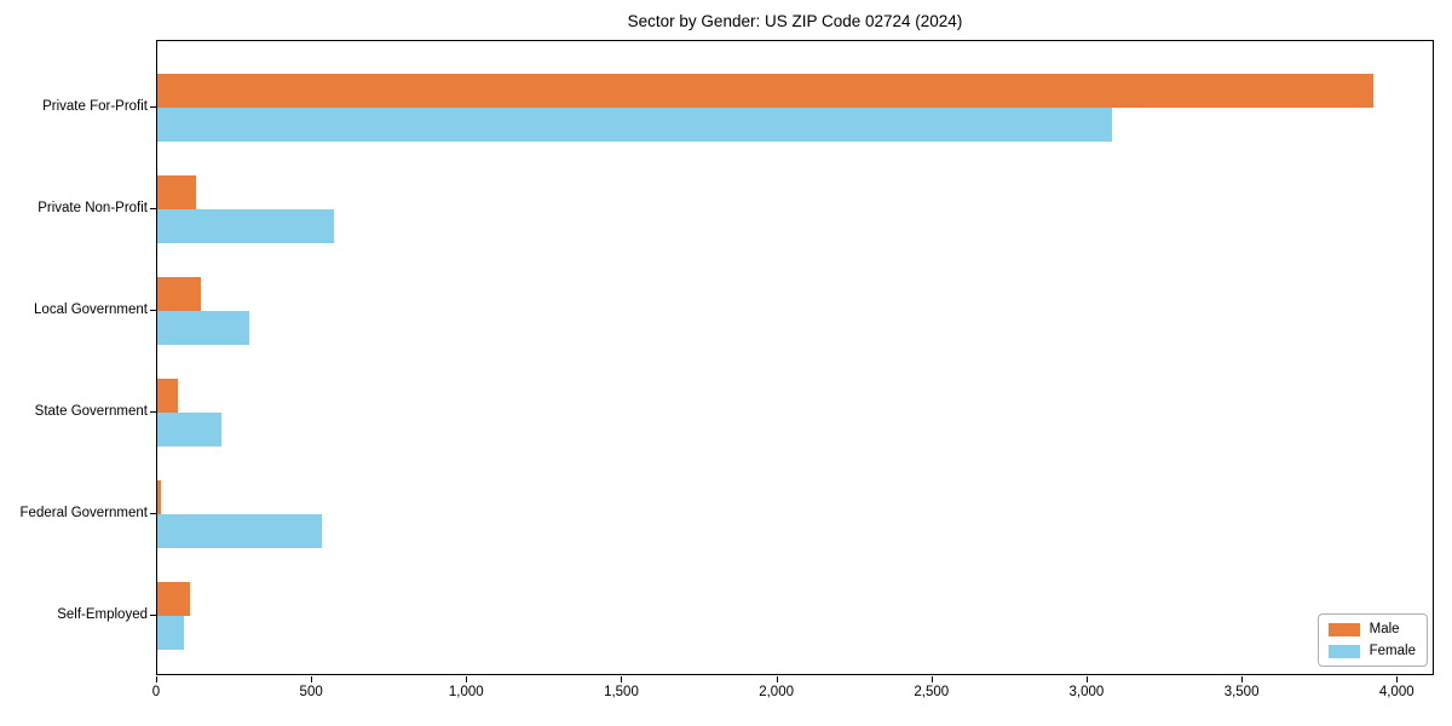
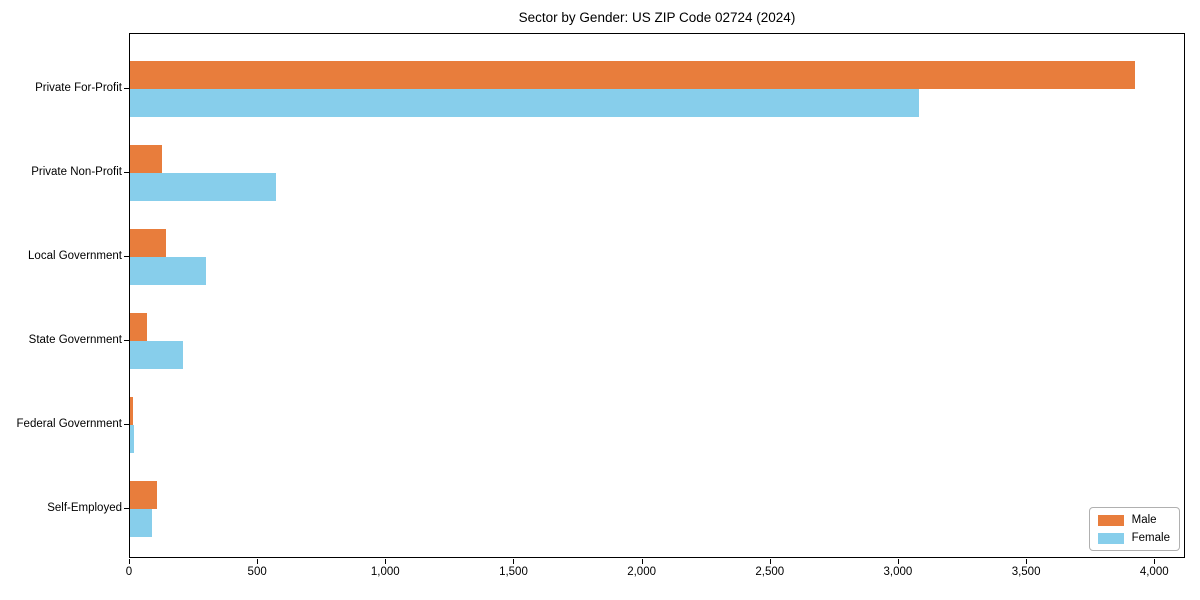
Female/Federal Government: 530 -> 20
